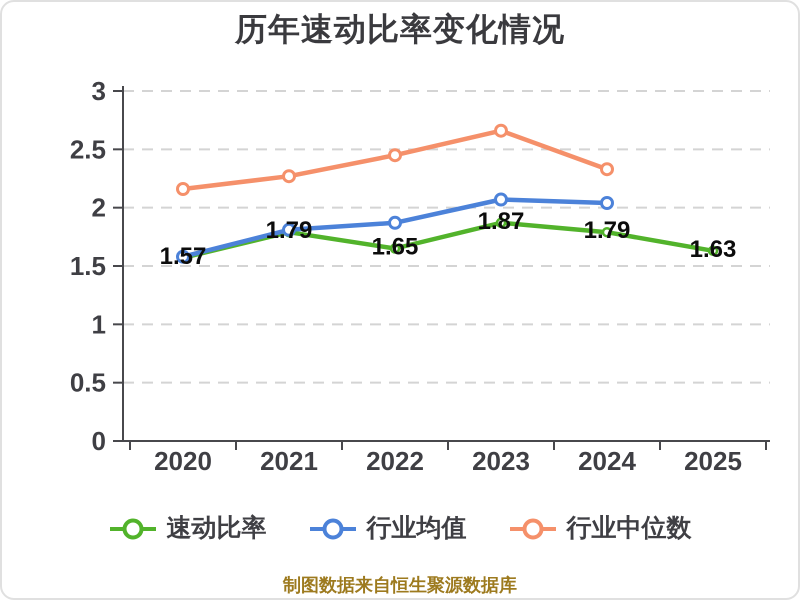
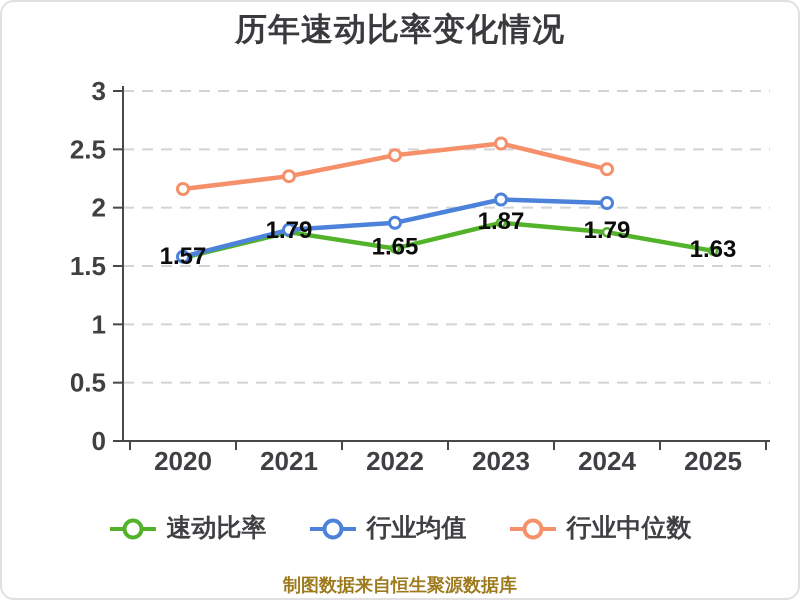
行业中位数/2023: 2.66 -> 2.55
